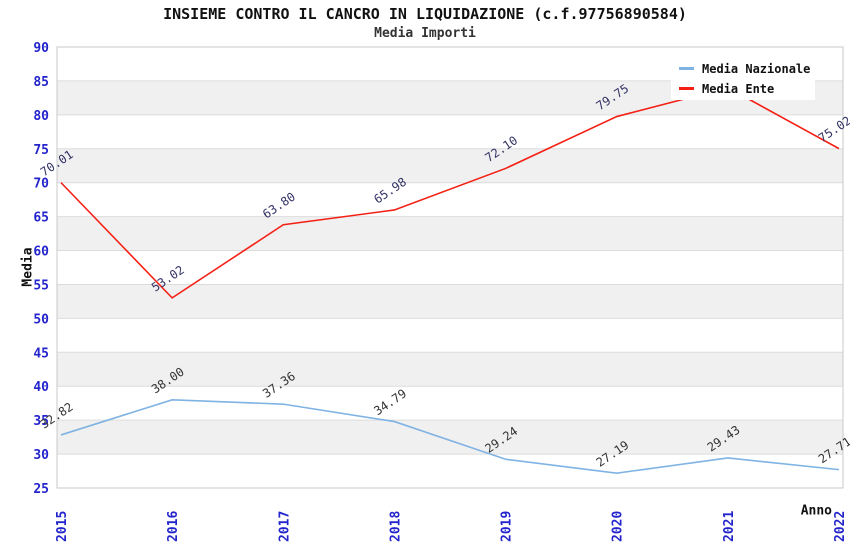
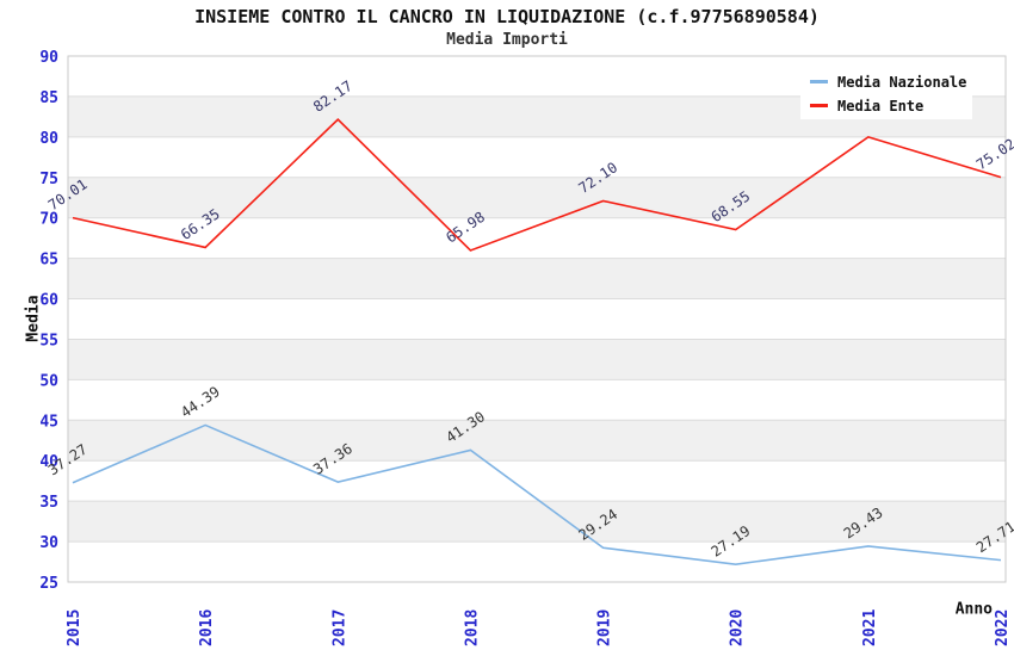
Media Nazionale/2015: 32.82 -> 37.27
Media Nazionale/2016: 38.00 -> 44.39
Media Ente/2016: 53.02 -> 66.35
Media Ente/2017: 63.80 -> 82.17
Media Nazionale/2018: 34.79 -> 41.30
Media Ente/2020: 79.75 -> 68.55
Media Ente/2021: 84 -> 80
